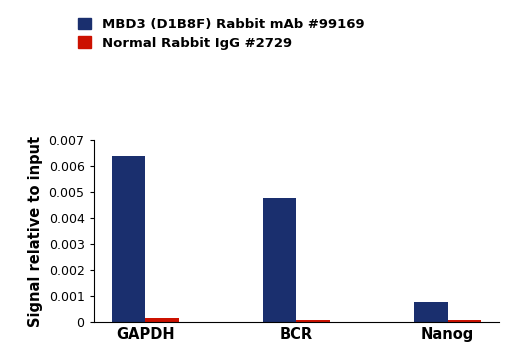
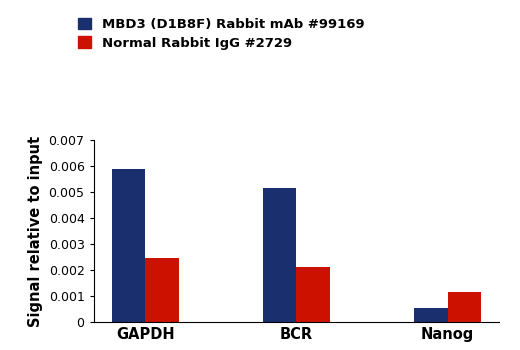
MBD3 (D1B8F) Rabbit mAb #99169/GAPDH: 0.00640 -> 0.00590
Normal Rabbit IgG #2729/GAPDH: 0.00015 -> 0.00245
MBD3 (D1B8F) Rabbit mAb #99169/BCR: 0.00478 -> 0.00515
Normal Rabbit IgG #2729/BCR: 0.00010 -> 0.00210
MBD3 (D1B8F) Rabbit mAb #99169/Nanog: 0.00078 -> 0.00055
Normal Rabbit IgG #2729/Nanog: 0.00009 -> 0.00115
